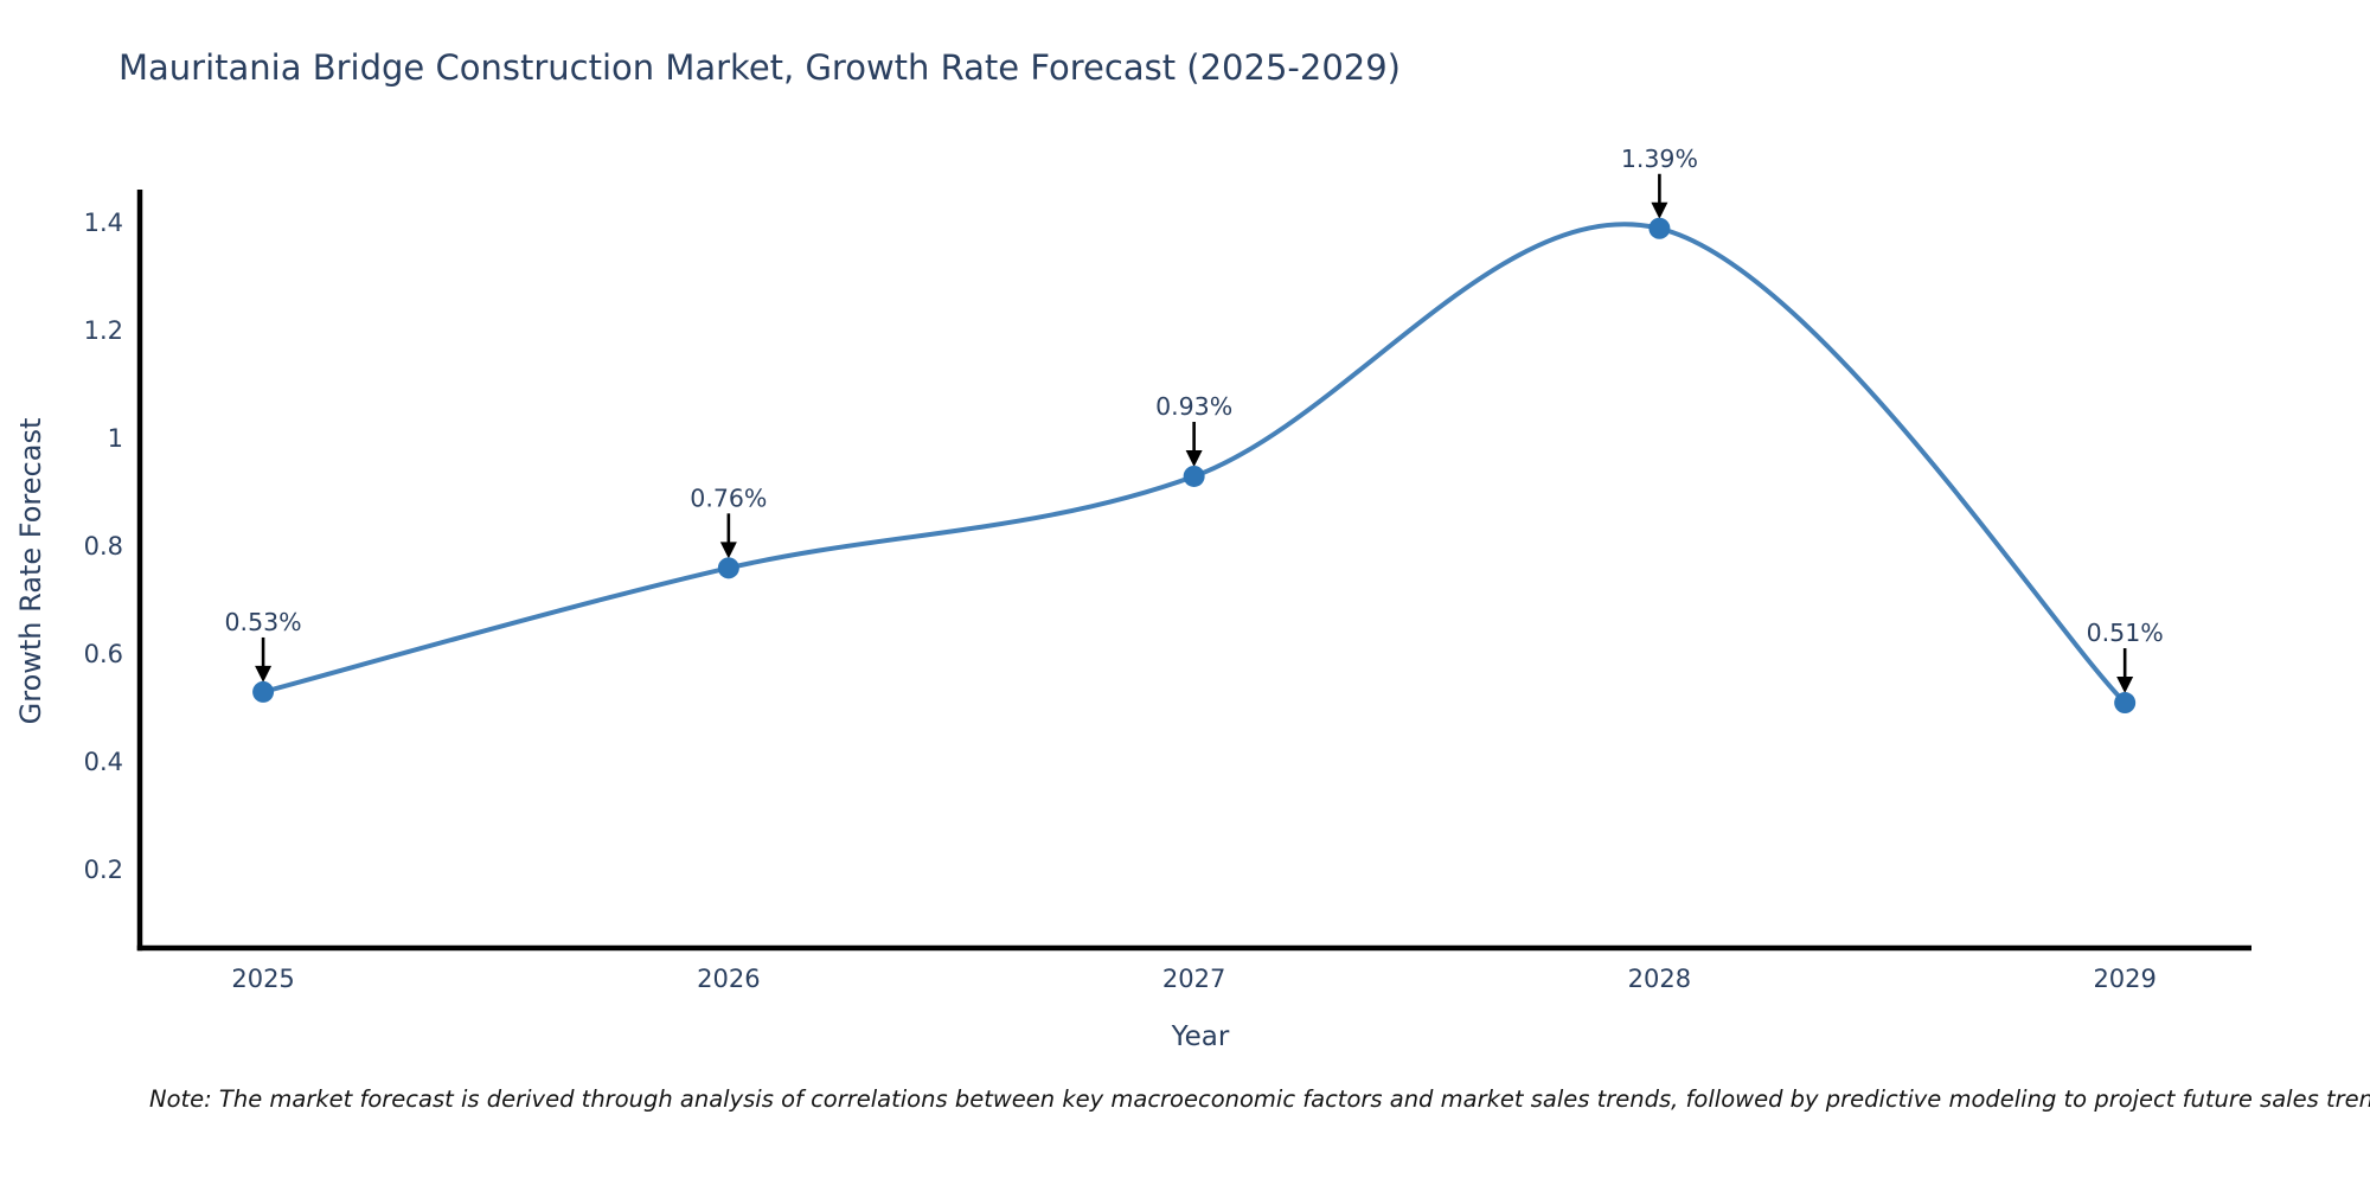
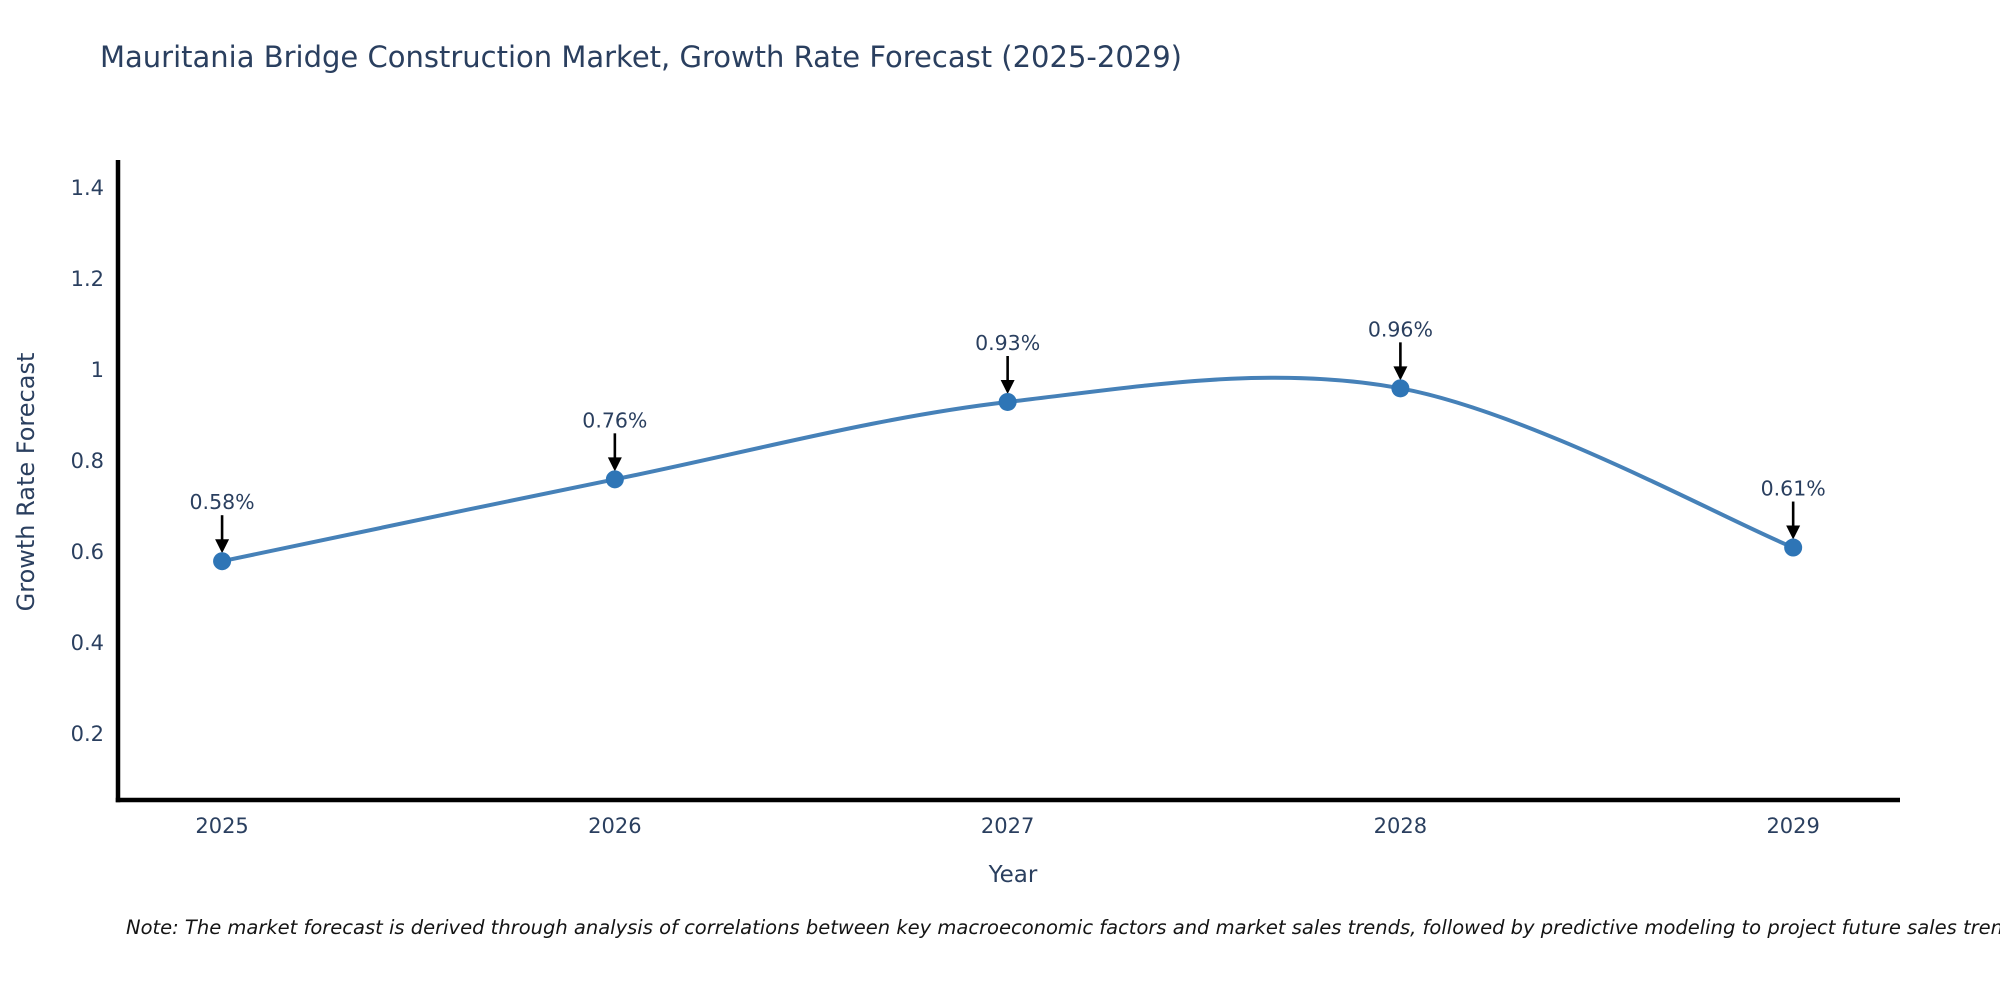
2025: 0.53% -> 0.58%
2028: 1.39% -> 0.96%
2029: 0.51% -> 0.61%
